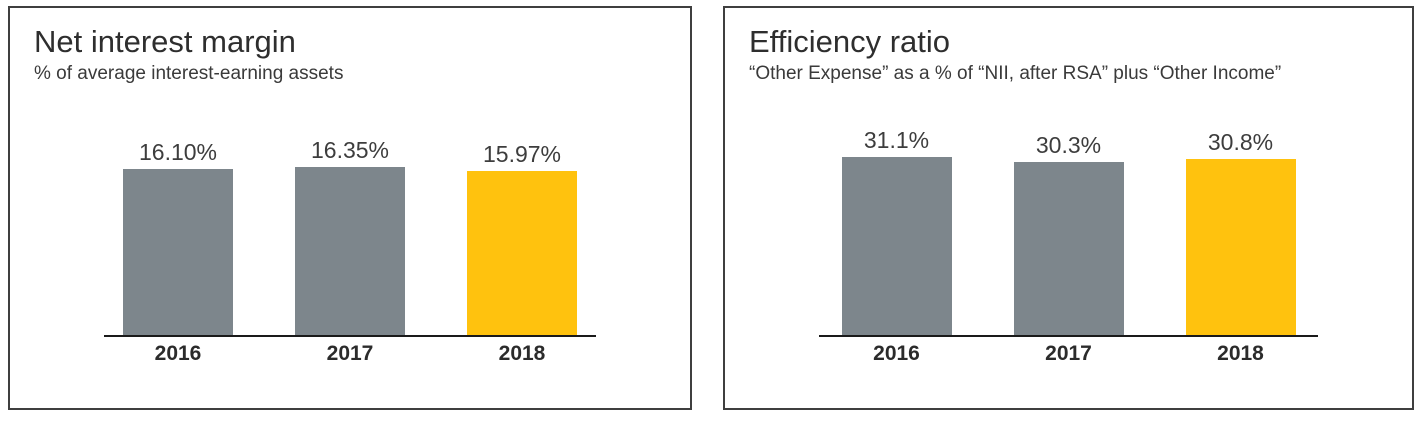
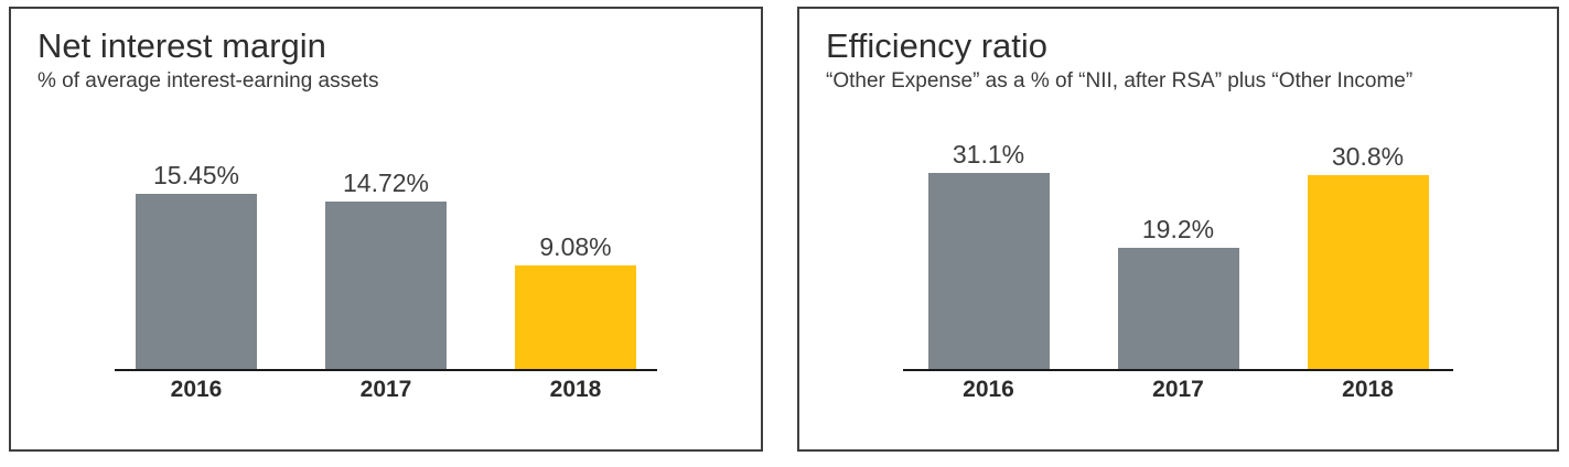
Net interest margin/2016: 16.10% -> 15.45%
Net interest margin/2017: 16.35% -> 14.72%
Net interest margin/2018: 15.97% -> 9.08%
Efficiency ratio/2017: 30.3% -> 19.2%
